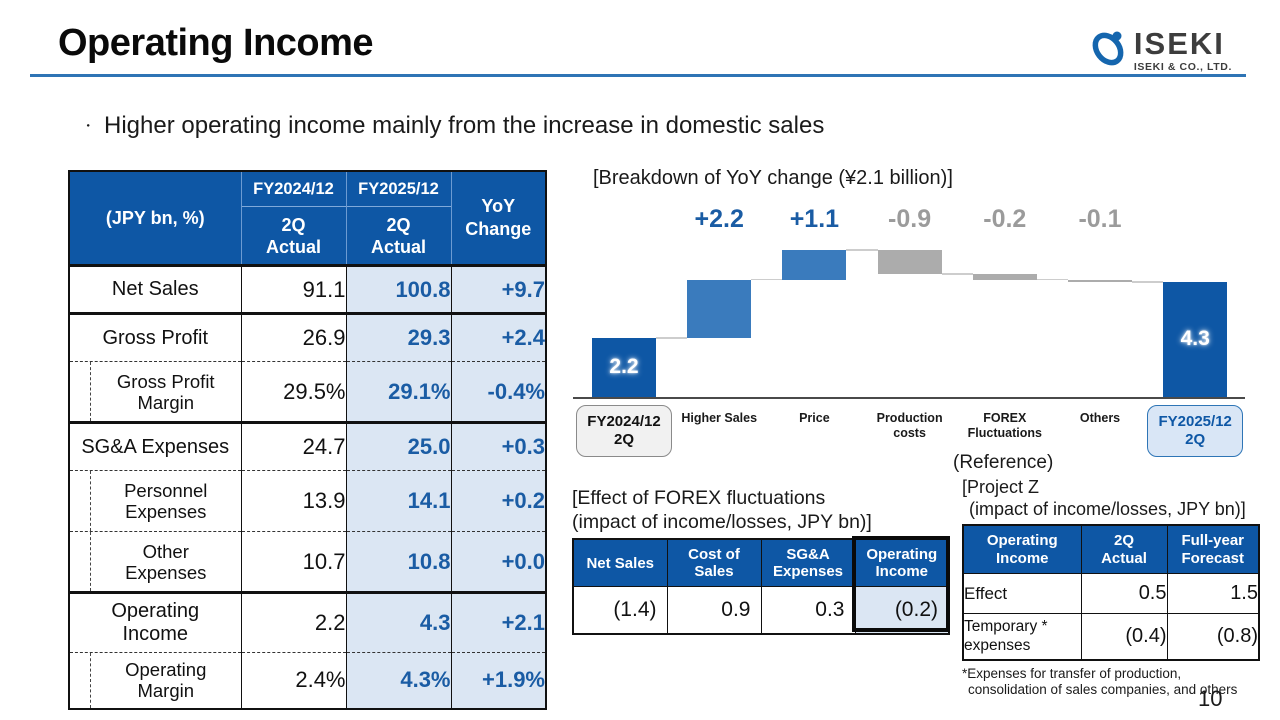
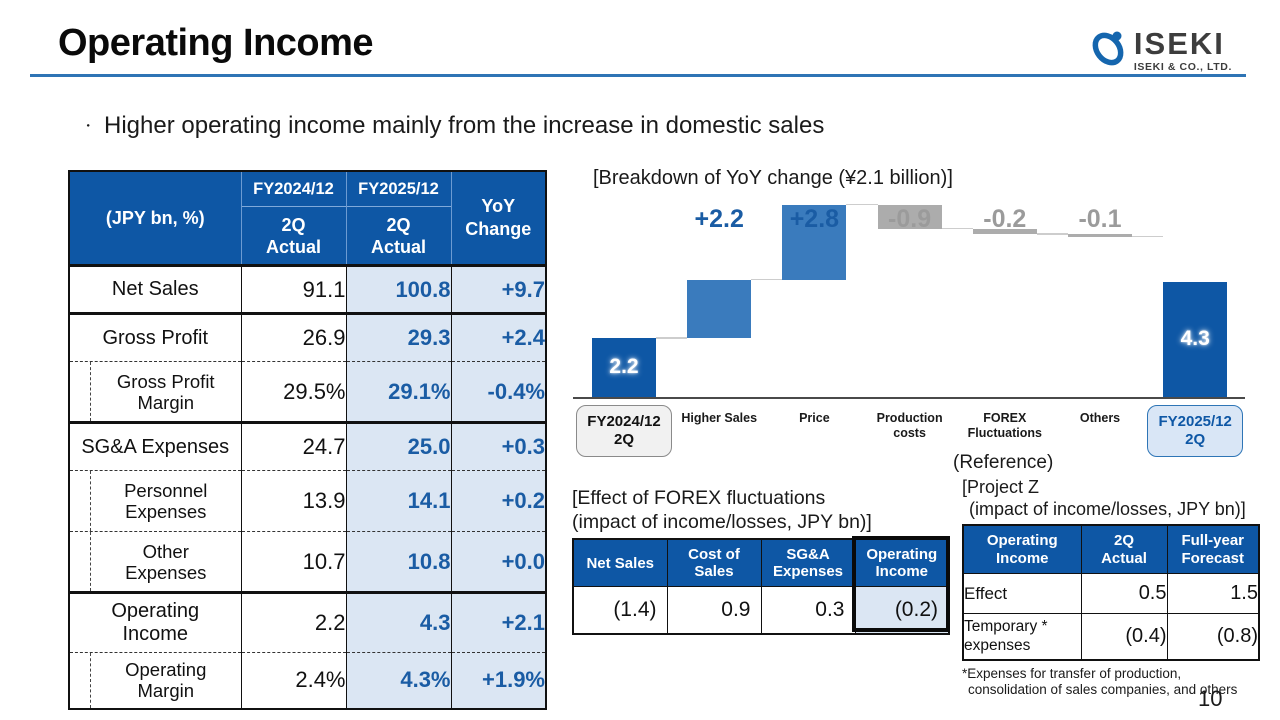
Price: +1.1 -> +2.8
